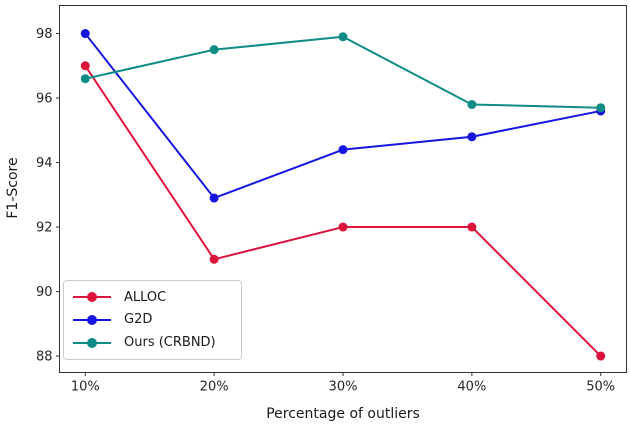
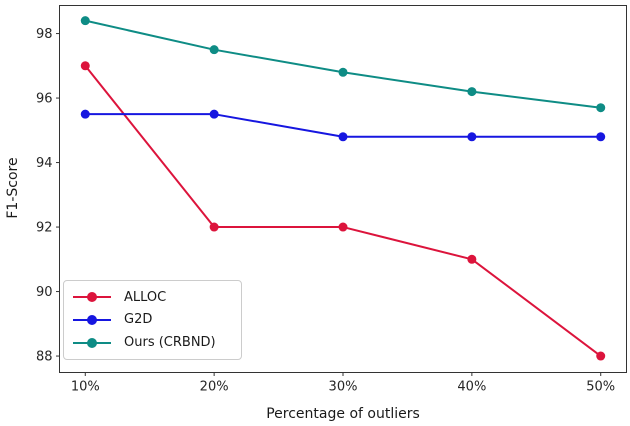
G2D/10%: 98.0 -> 95.5
Ours (CRBND)/10%: 96.6 -> 98.4
ALLOC/20%: 91 -> 92
G2D/20%: 92.9 -> 95.5
G2D/30%: 94.4 -> 94.8
Ours (CRBND)/30%: 97.9 -> 96.8
ALLOC/40%: 92 -> 91
Ours (CRBND)/40%: 95.8 -> 96.2
G2D/50%: 95.6 -> 94.8
